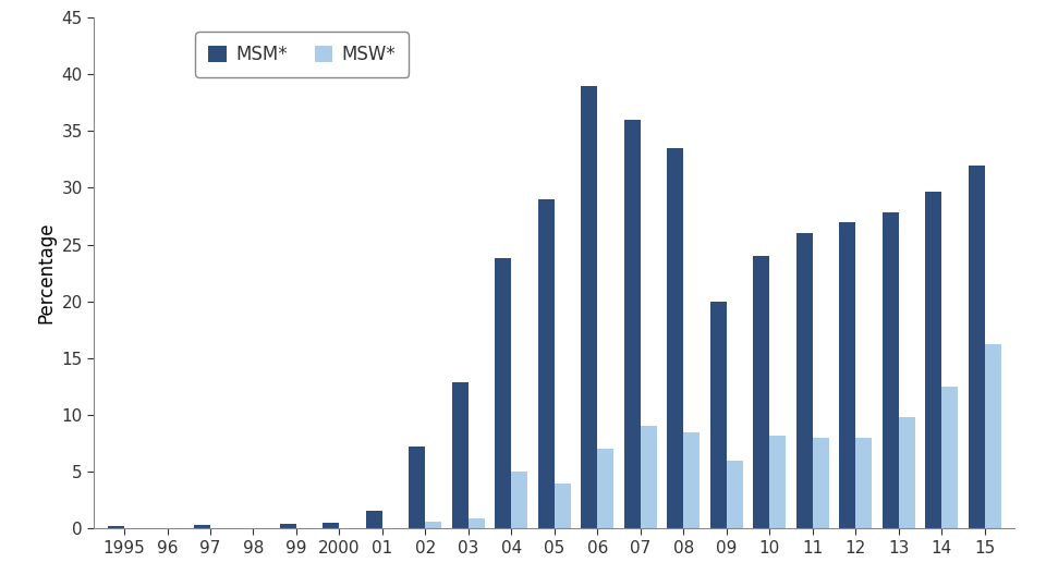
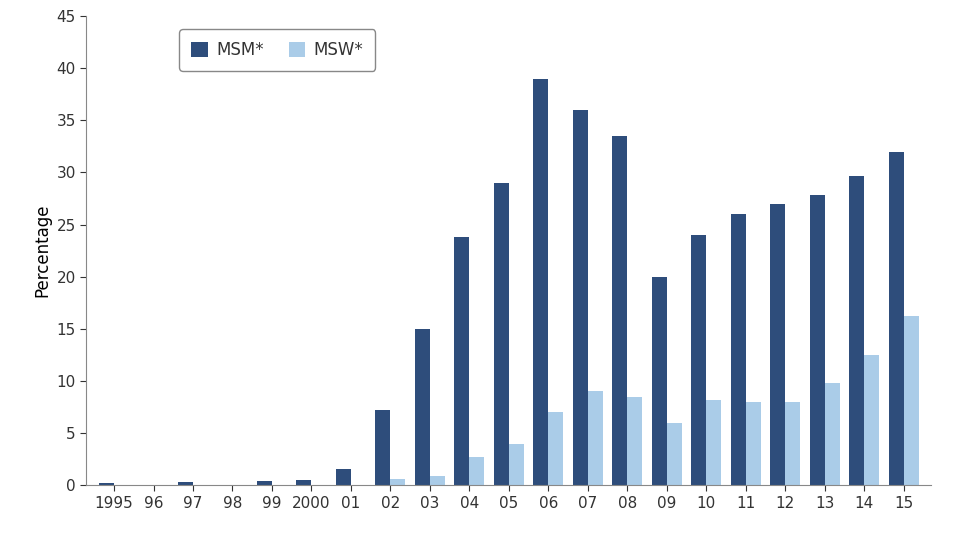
MSM*/03: 12.9 -> 15.0
MSW*/04: 5.0 -> 2.7
